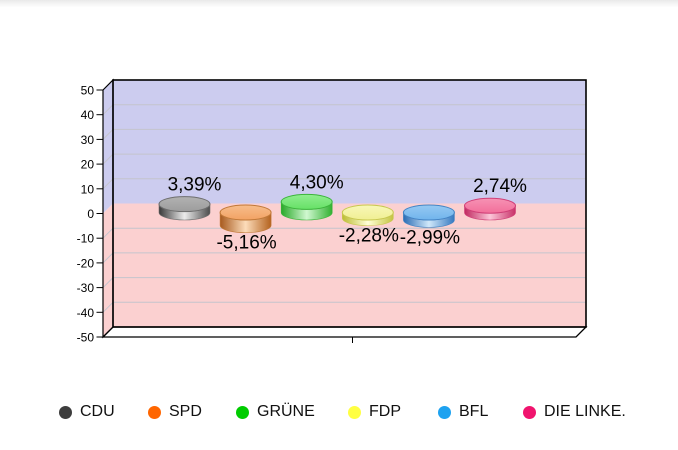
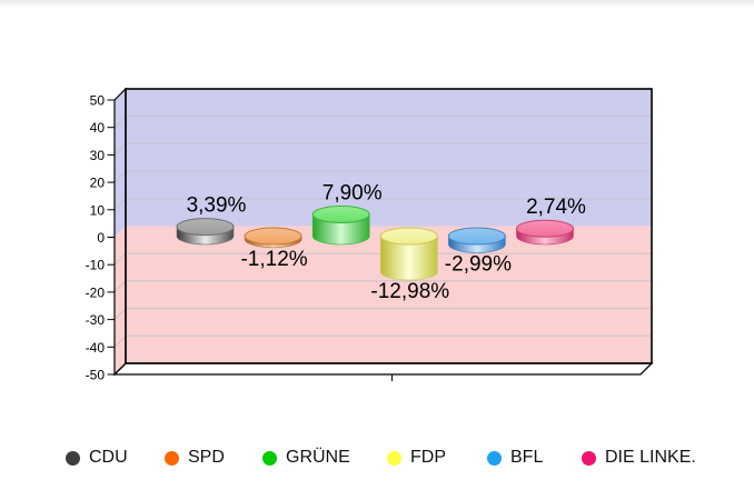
SPD: -5,16% -> -1,12%
GRÜNE: 4,30% -> 7,90%
FDP: -2,28% -> -12,98%
